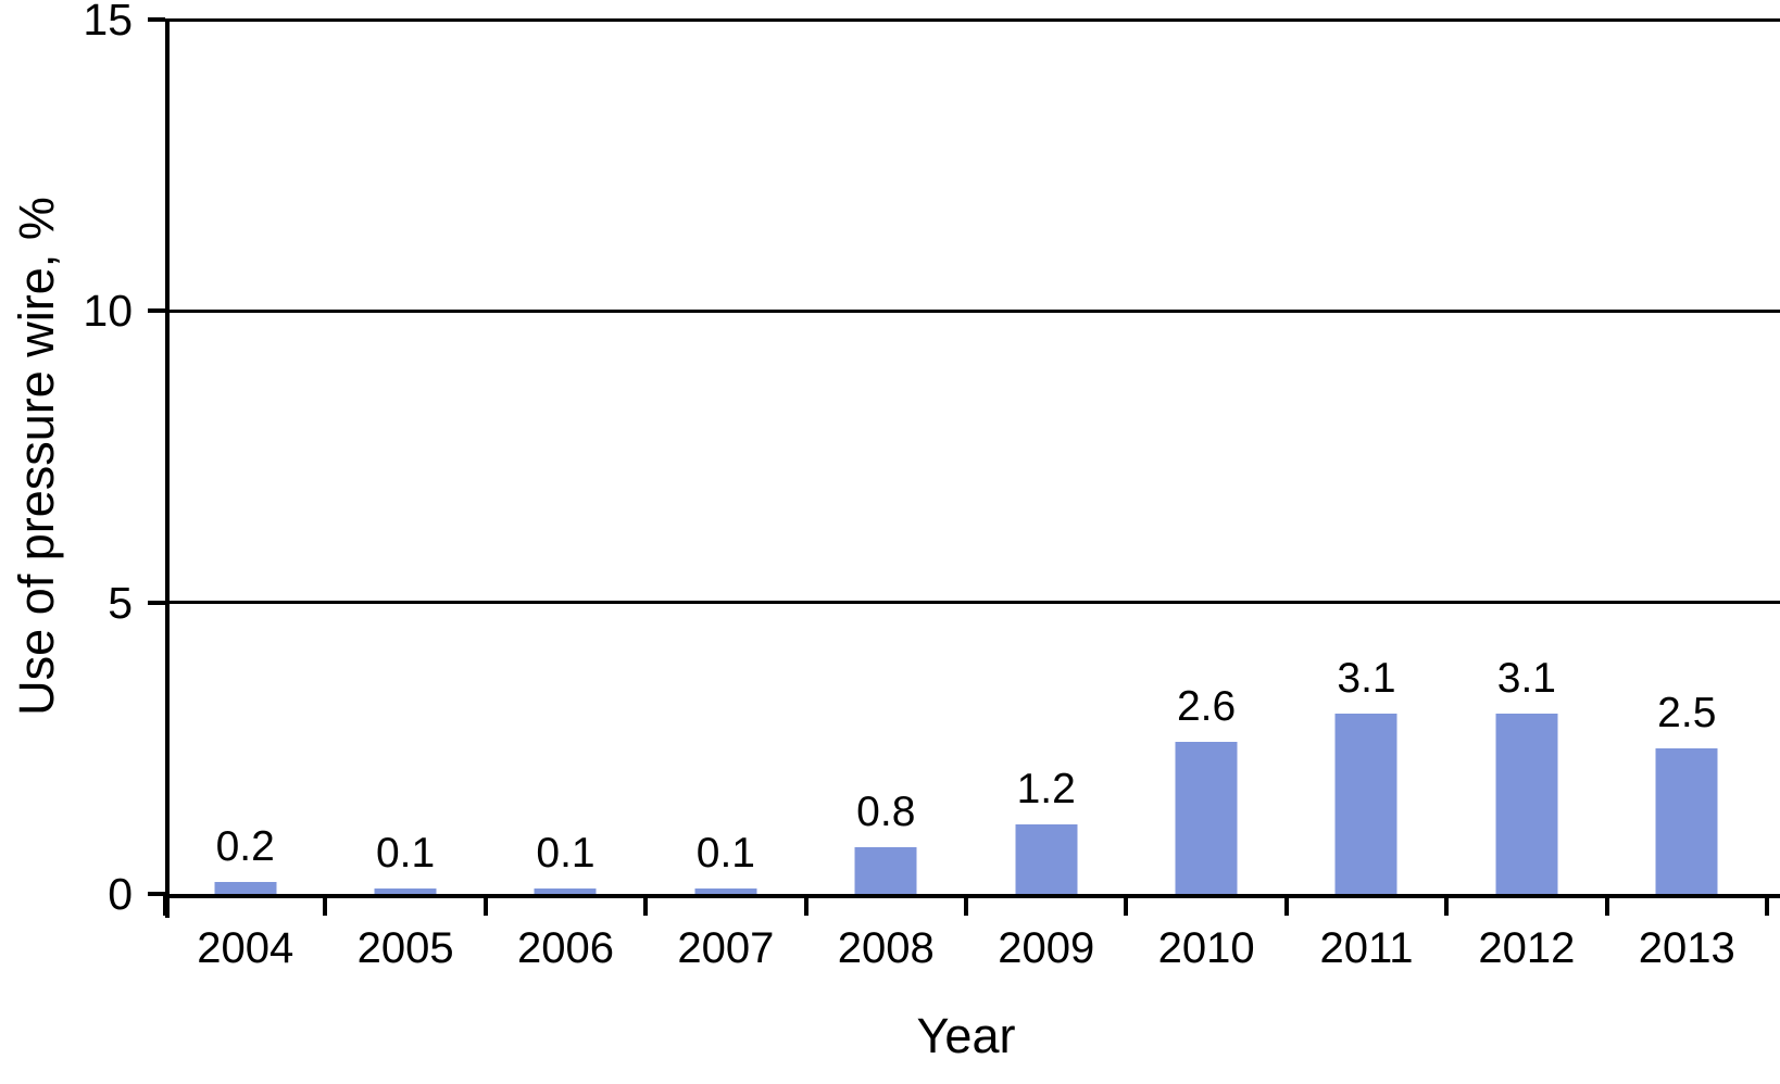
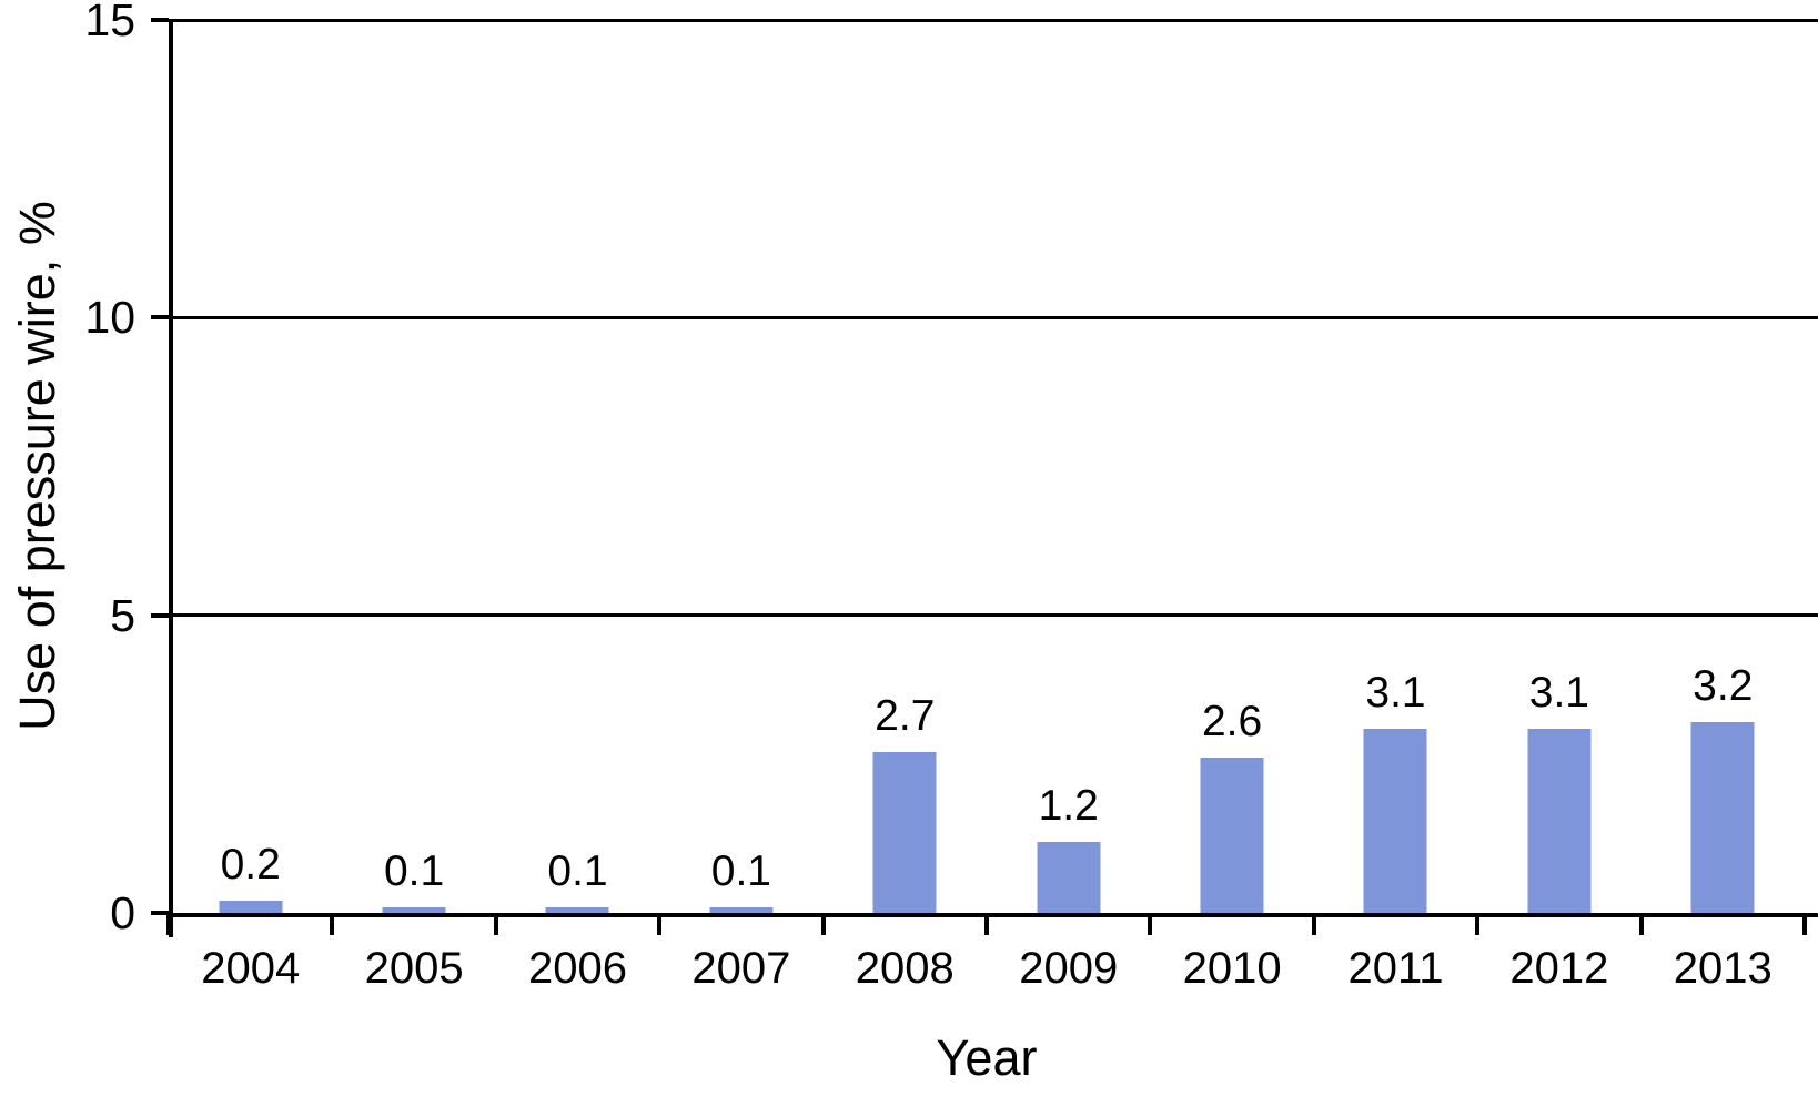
2008: 0.8 -> 2.7
2013: 2.5 -> 3.2
